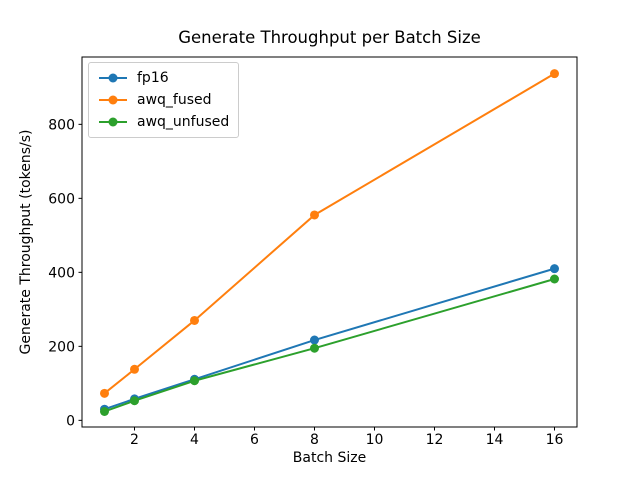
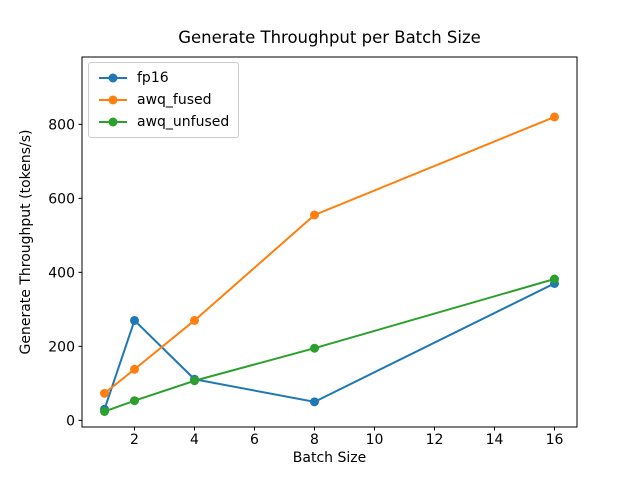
fp16/2: 60 -> 270
fp16/8: 220 -> 50
fp16/16: 410 -> 370
awq_fused/16: 940 -> 820
